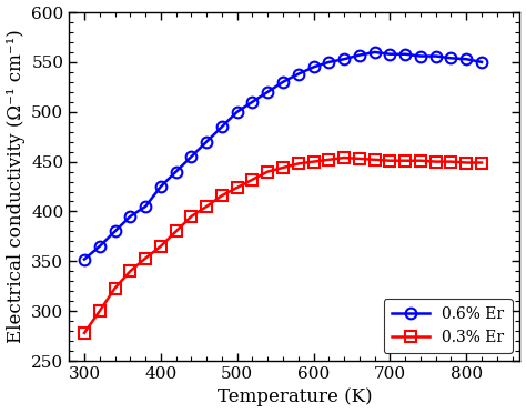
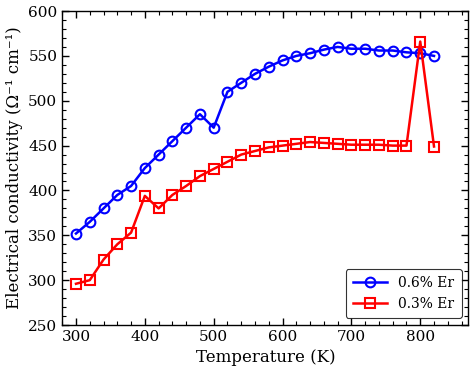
0.3% Er/300: 278 -> 296
0.3% Er/400: 365 -> 394
0.6% Er/500: 500 -> 470
0.3% Er/800: 449 -> 566
